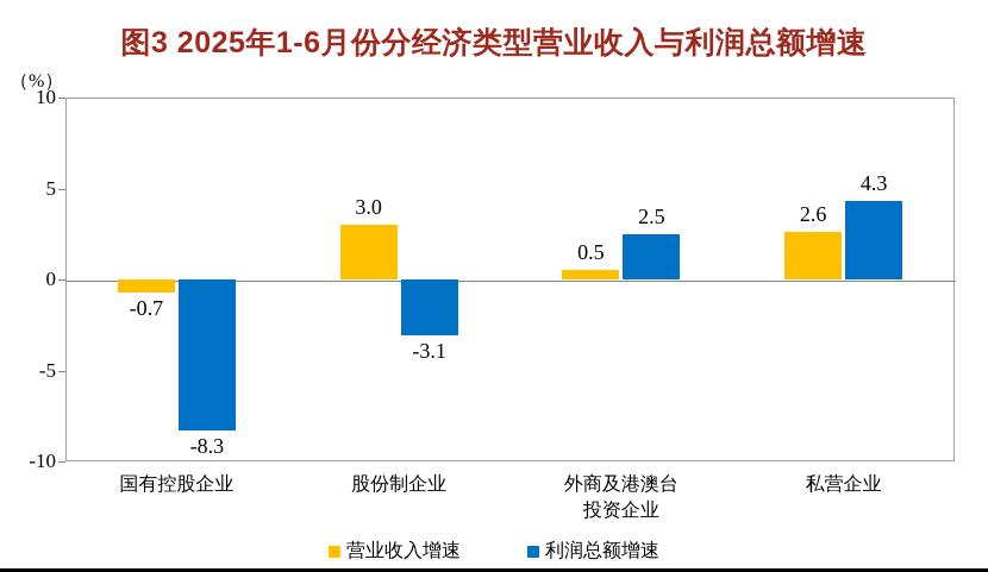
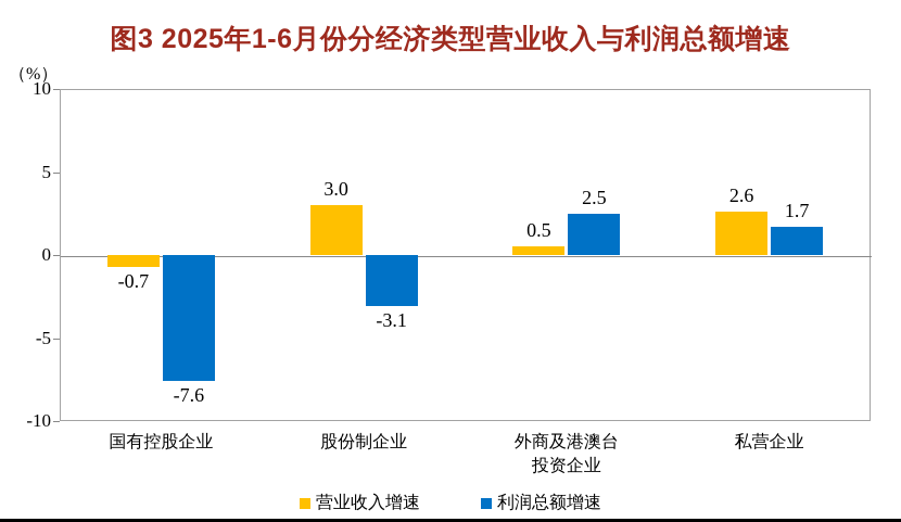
利润总额增速/国有控股企业: -8.3 -> -7.6
利润总额增速/私营企业: 4.3 -> 1.7
